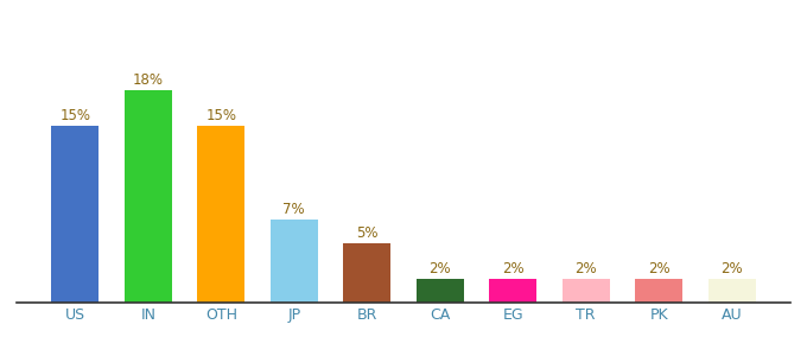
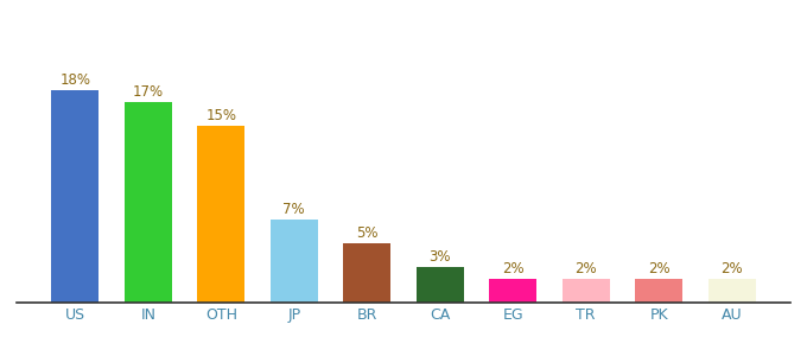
US: 15% -> 18%
IN: 18% -> 17%
CA: 2% -> 3%
